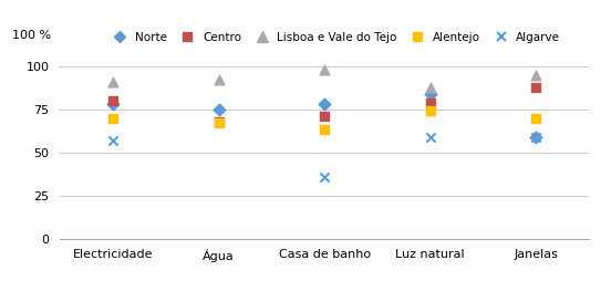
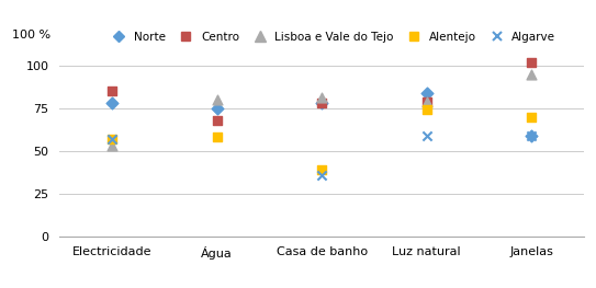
Centro/Electricidade: 80 -> 85
Lisboa e Vale do Tejo/Electricidade: 91 -> 53
Alentejo/Electricidade: 70 -> 57
Lisboa e Vale do Tejo/Água: 92 -> 80
Alentejo/Água: 67 -> 58
Centro/Casa de banho: 71 -> 78
Lisboa e Vale do Tejo/Casa de banho: 98 -> 81
Alentejo/Casa de banho: 63 -> 39
Lisboa e Vale do Tejo/Luz natural: 88 -> 79
Centro/Janelas: 88 -> 102
